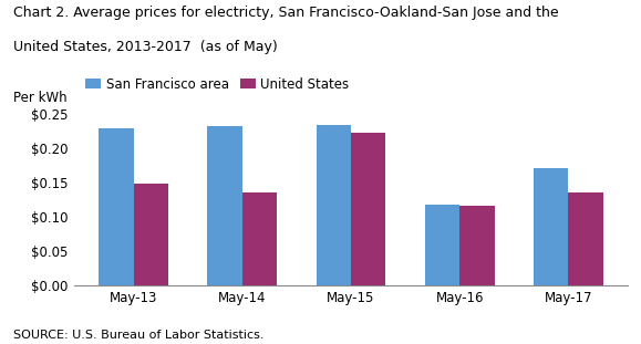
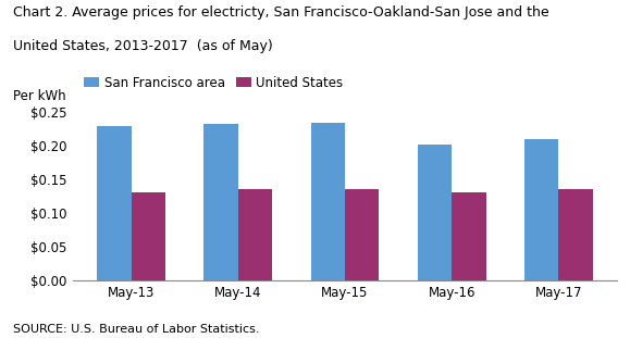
United States/May-13: $0.148 -> $0.130
United States/May-15: $0.222 -> $0.136
San Francisco area/May-16: $0.118 -> $0.201
United States/May-16: $0.116 -> $0.131
San Francisco area/May-17: $0.170 -> $0.210
